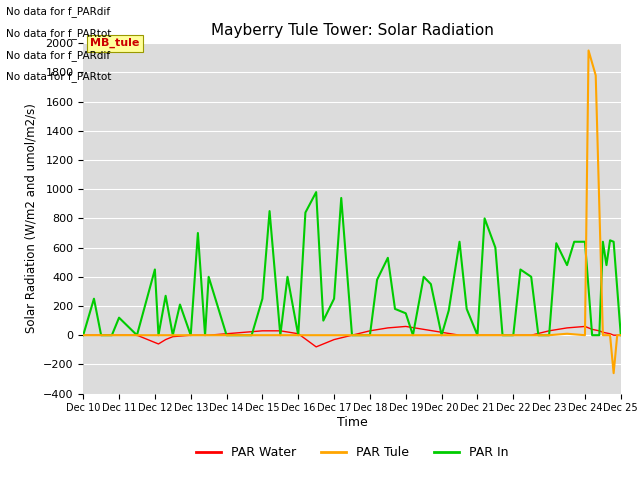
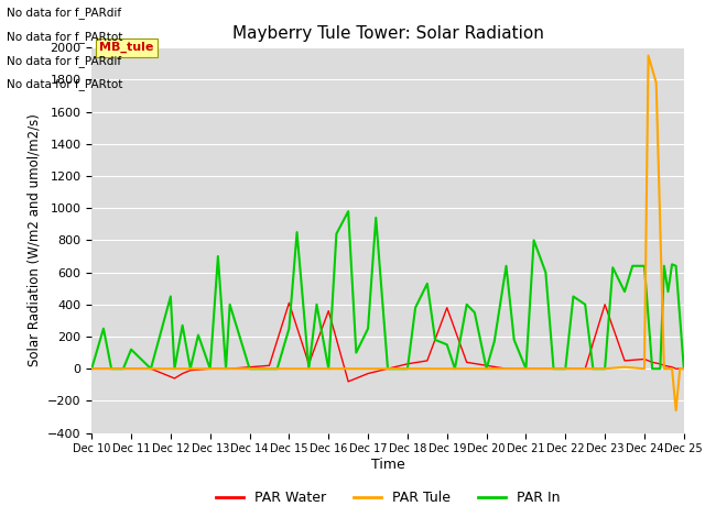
PAR Water/Dec 15: 30 -> 410
PAR Water/Dec 16: 10 -> 360
PAR Water/Dec 19: 60 -> 380
PAR Water/Dec 23: 30 -> 400
